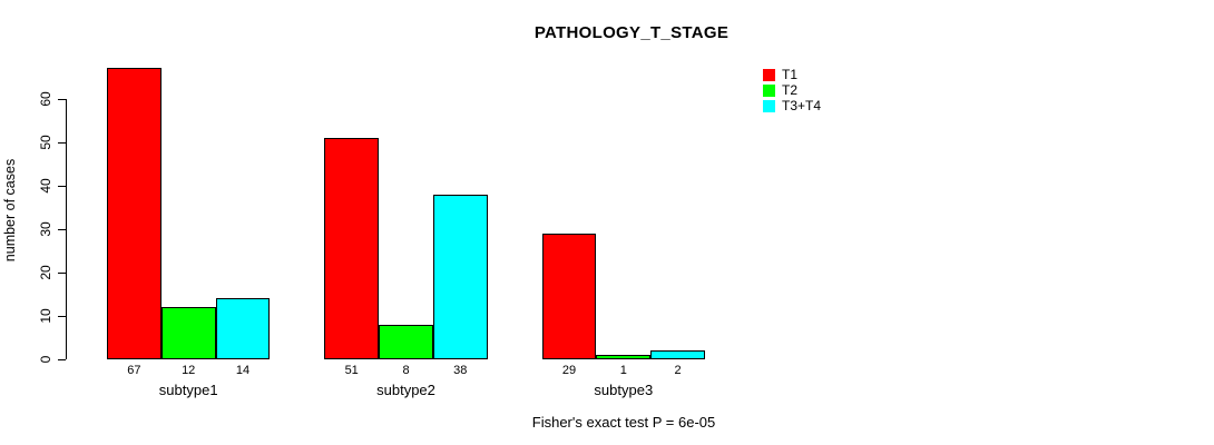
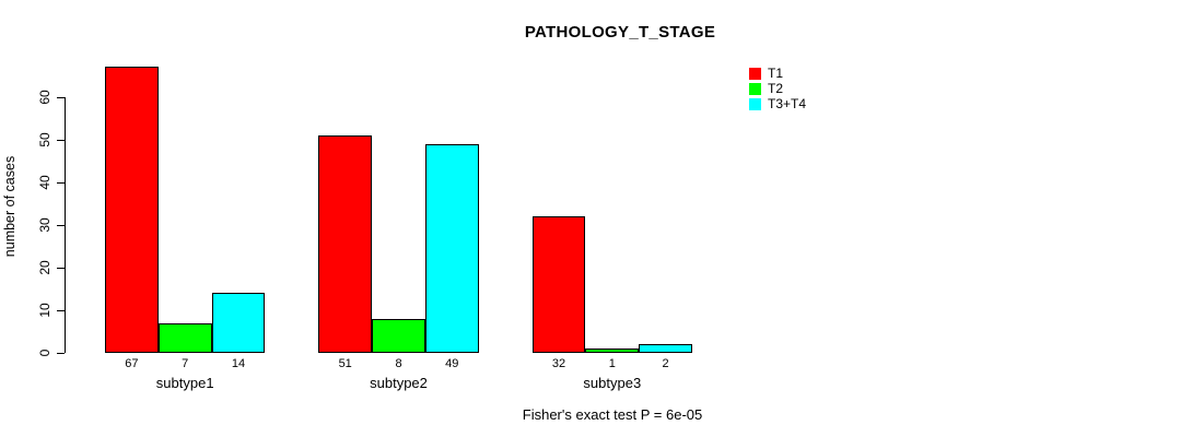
T2/subtype1: 12 -> 7
T3+T4/subtype2: 38 -> 49
T1/subtype3: 29 -> 32
